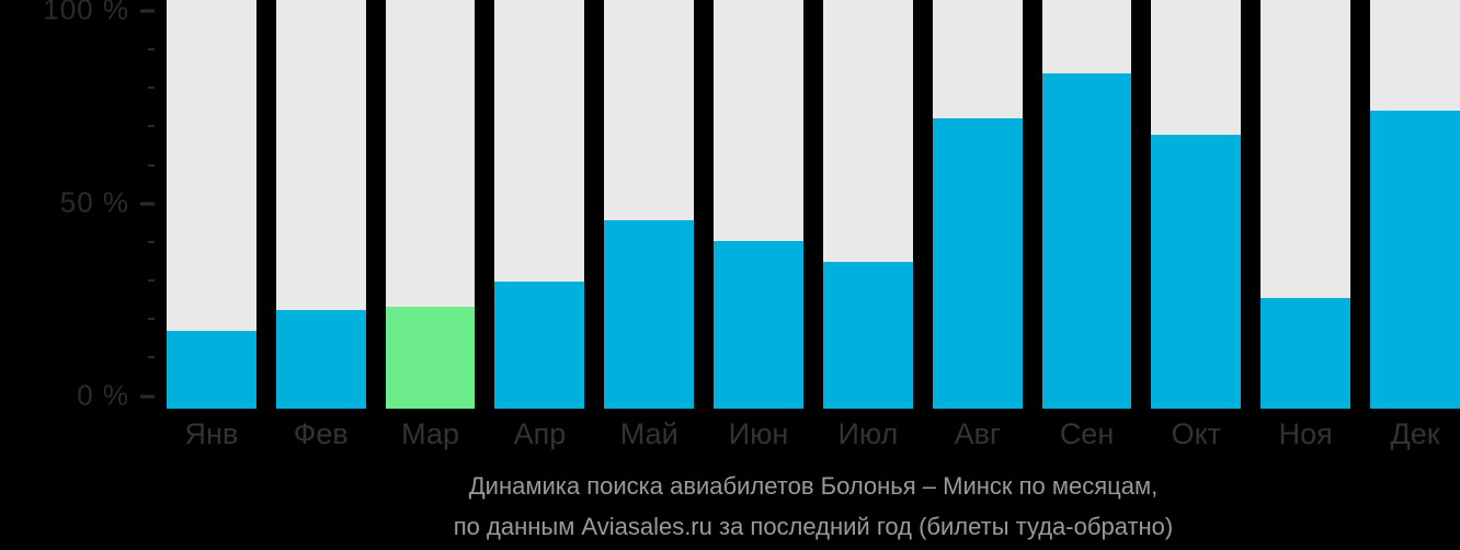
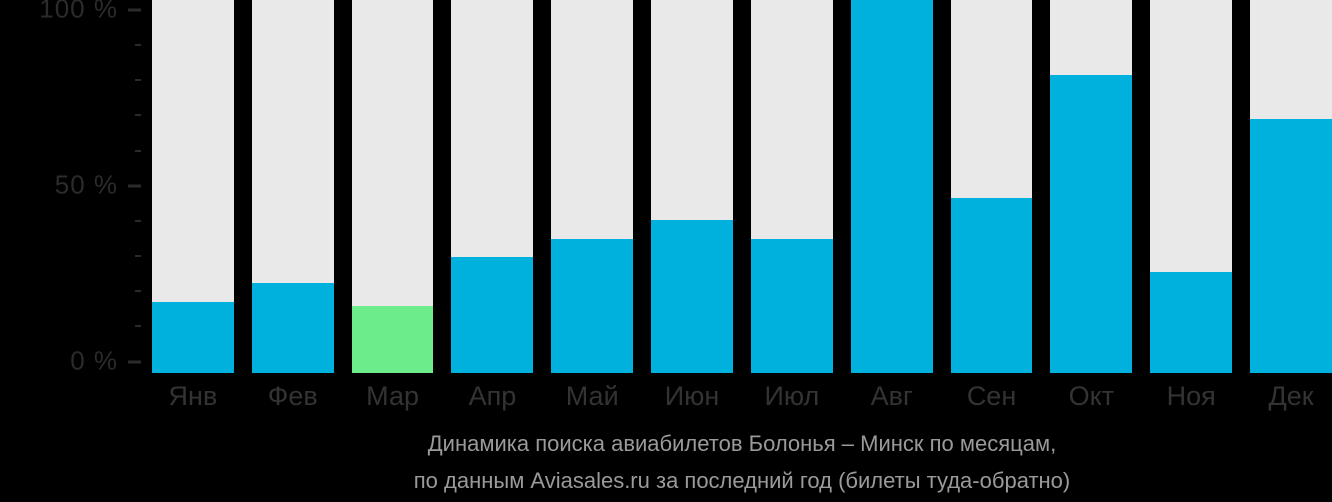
Мар: 25% -> 18%
Май: 46% -> 36%
Авг: 71% -> 100%
Сен: 82% -> 47%
Окт: 67% -> 80%
Дек: 73% -> 68%
